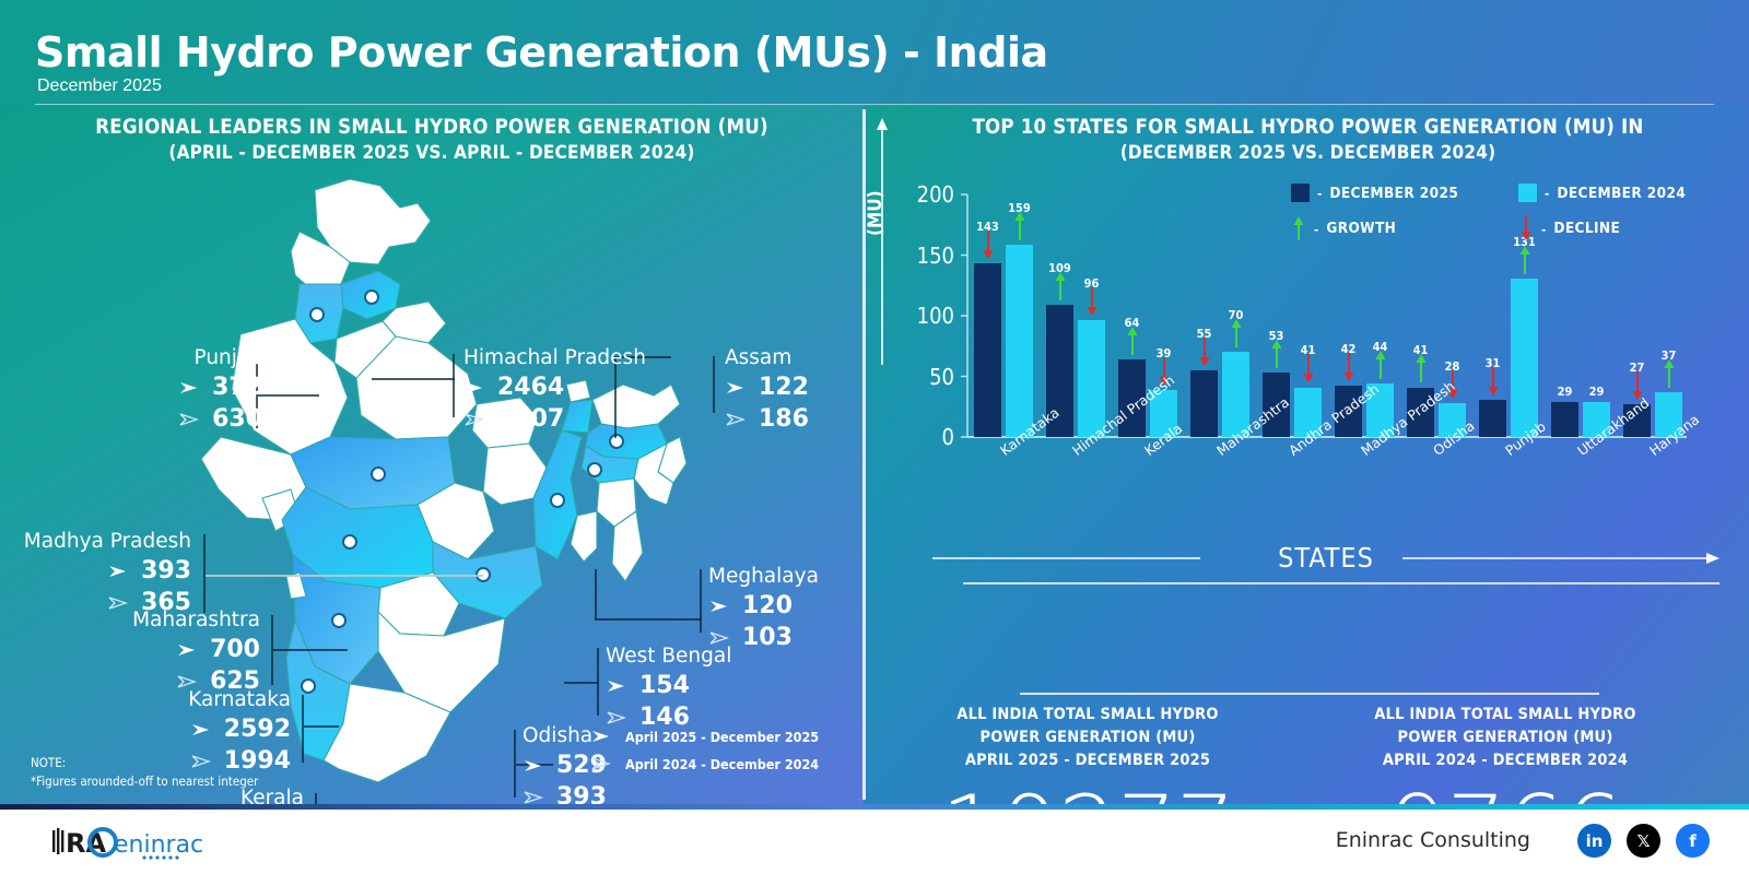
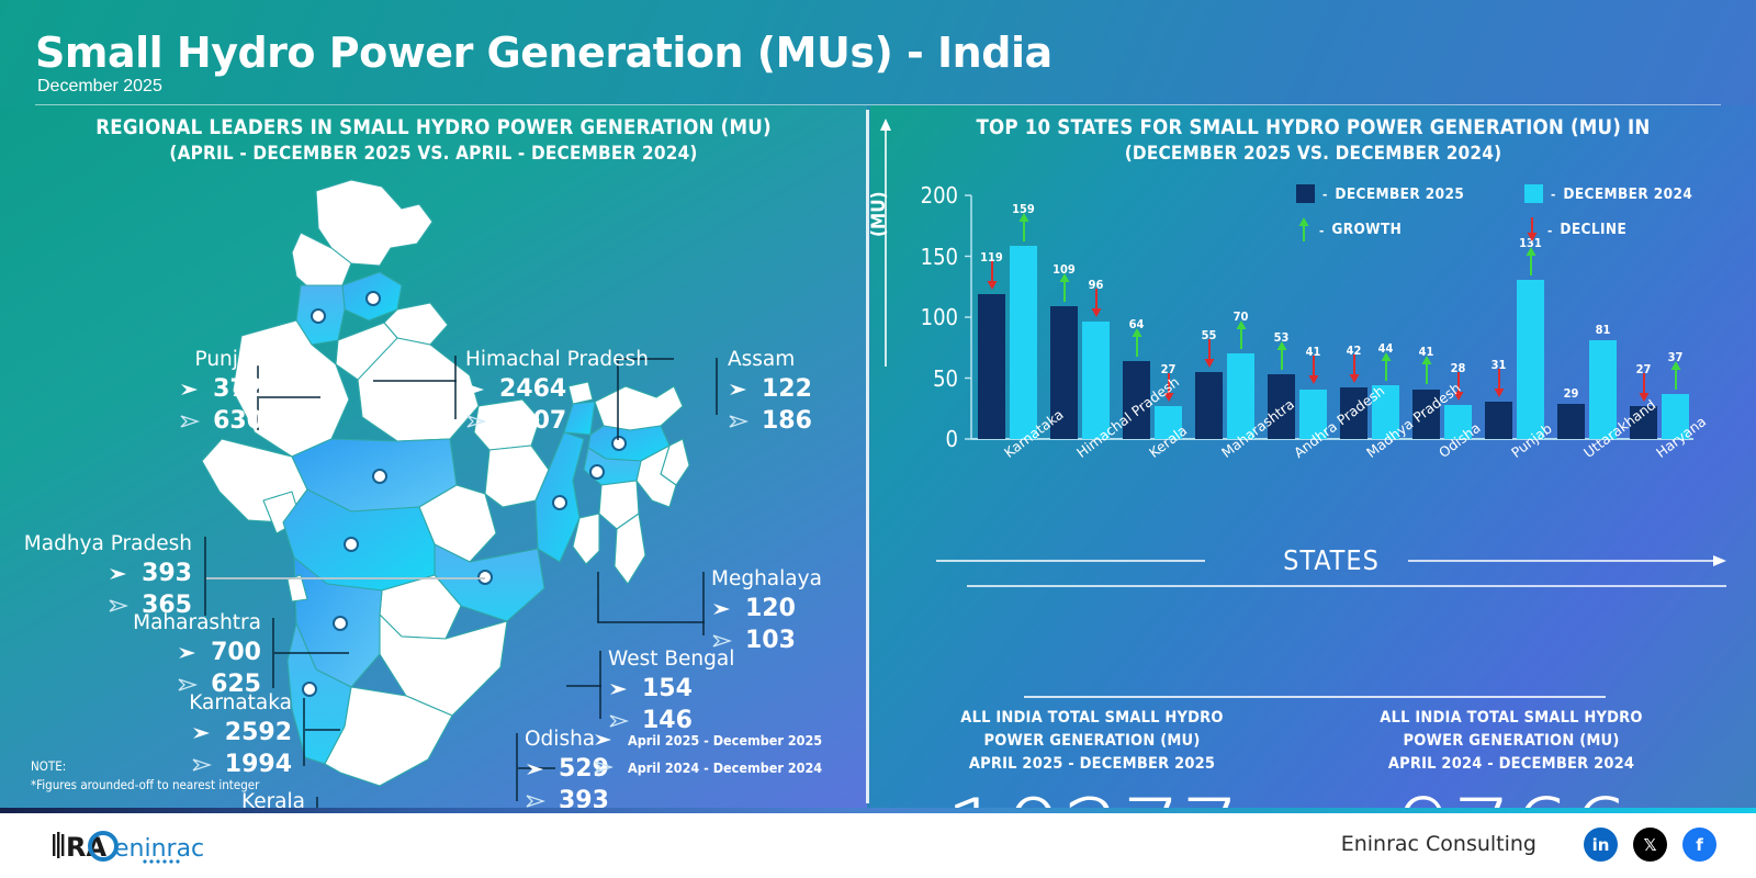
DECEMBER 2025/Karnataka: 143 -> 119
DECEMBER 2024/Kerala: 39 -> 27
DECEMBER 2024/Uttarakhand: 29 -> 81
